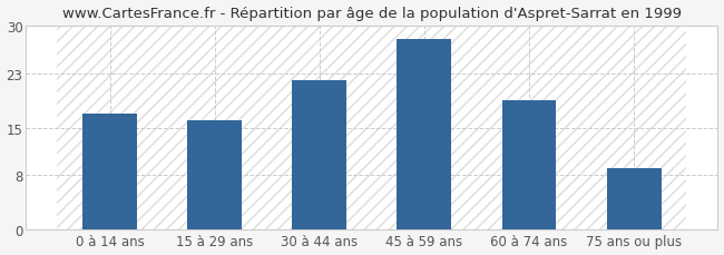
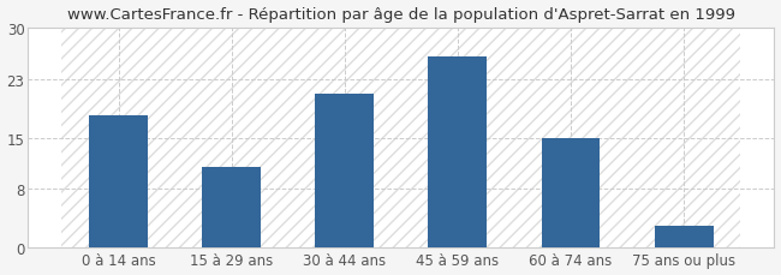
0 à 14 ans: 17 -> 18
15 à 29 ans: 16 -> 11
30 à 44 ans: 22 -> 21
45 à 59 ans: 28 -> 26
60 à 74 ans: 19 -> 15
75 ans ou plus: 9 -> 3
